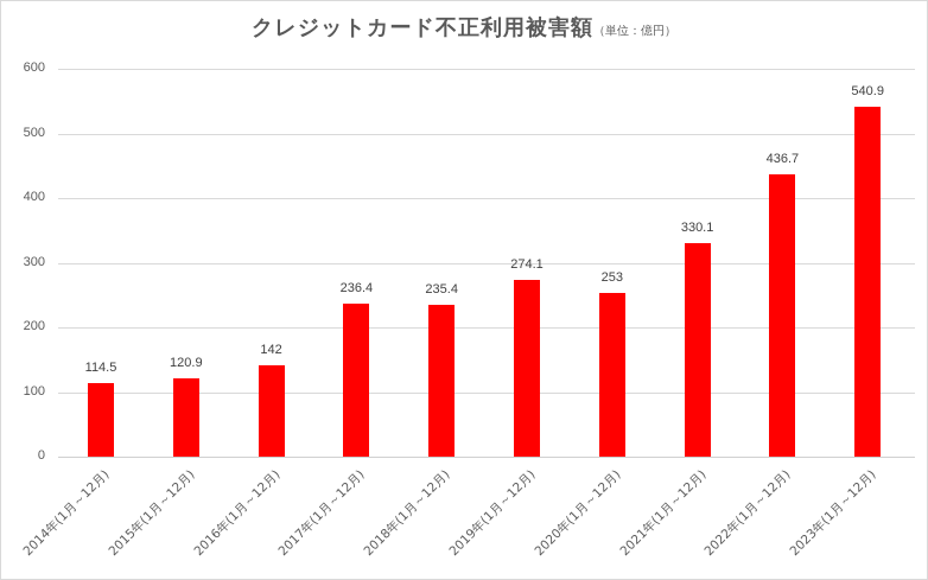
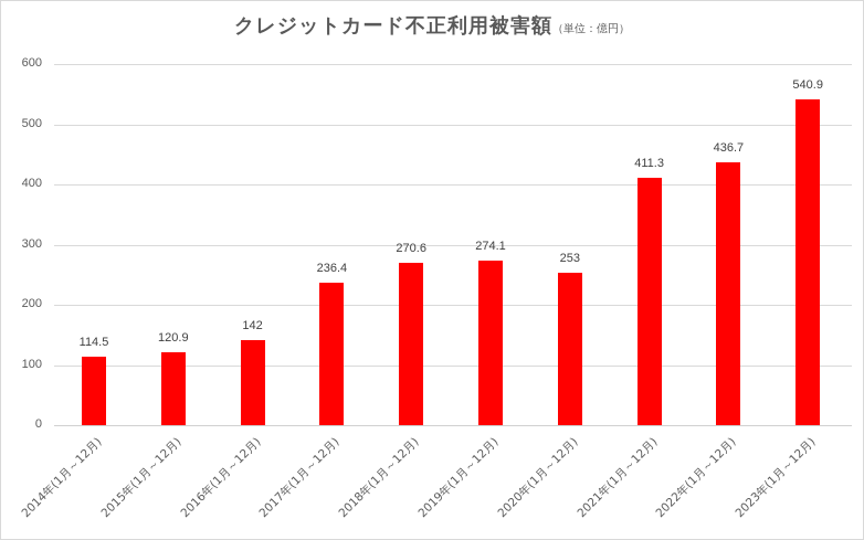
2018年(1月～12月): 235.4 -> 270.6
2021年(1月～12月): 330.1 -> 411.3
